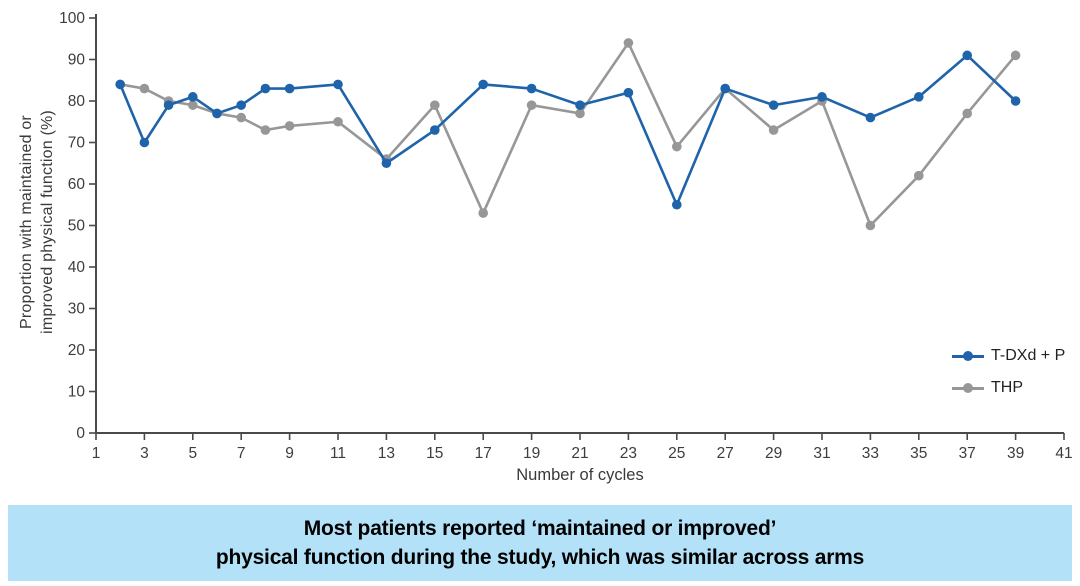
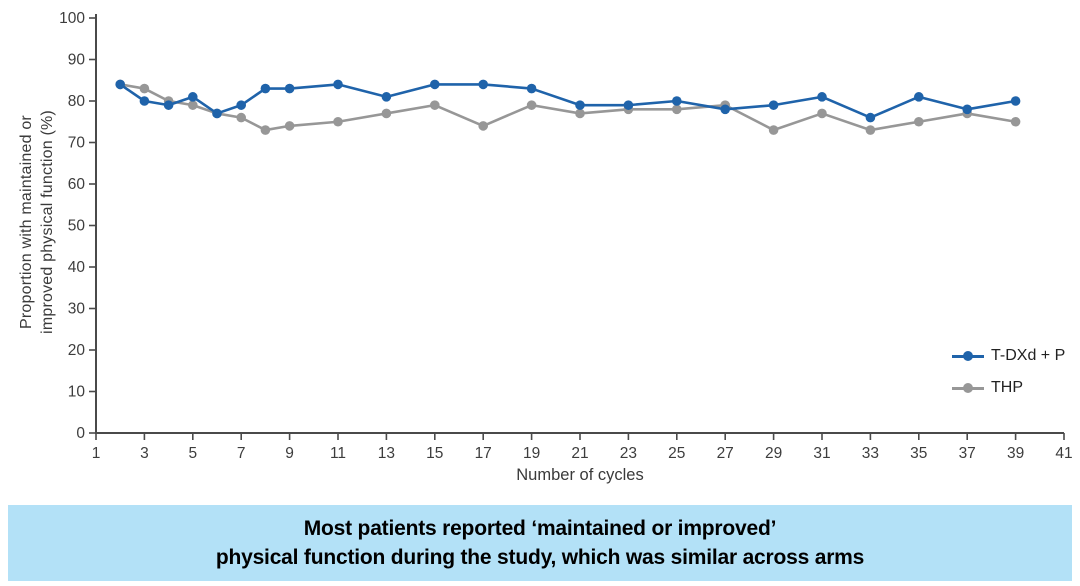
T-DXd + P/3: 70 -> 80
T-DXd + P/13: 65 -> 81
THP/13: 66 -> 77
T-DXd + P/15: 73 -> 84
THP/17: 53 -> 74
T-DXd + P/23: 82 -> 79
THP/23: 94 -> 78
T-DXd + P/25: 55 -> 80
THP/25: 69 -> 78
T-DXd + P/27: 83 -> 78
THP/27: 83 -> 79
THP/31: 80 -> 77
THP/33: 50 -> 73
THP/35: 62 -> 75
T-DXd + P/37: 91 -> 78
THP/39: 91 -> 75
